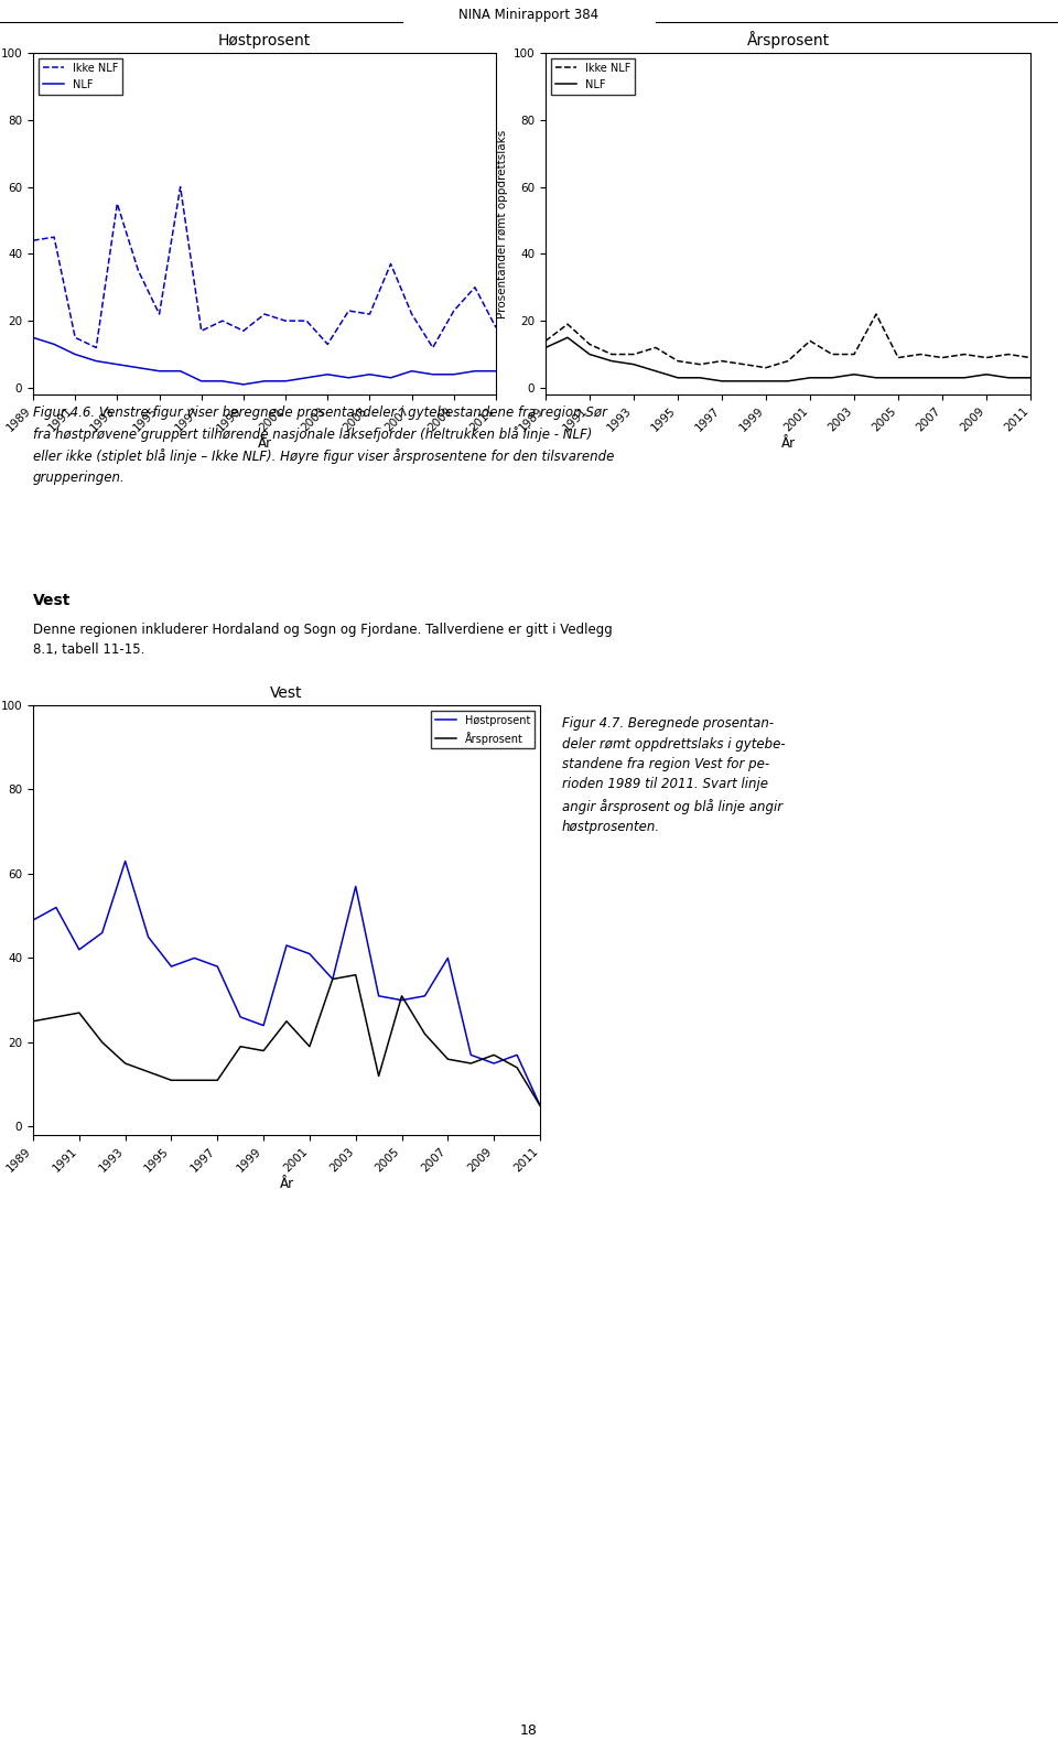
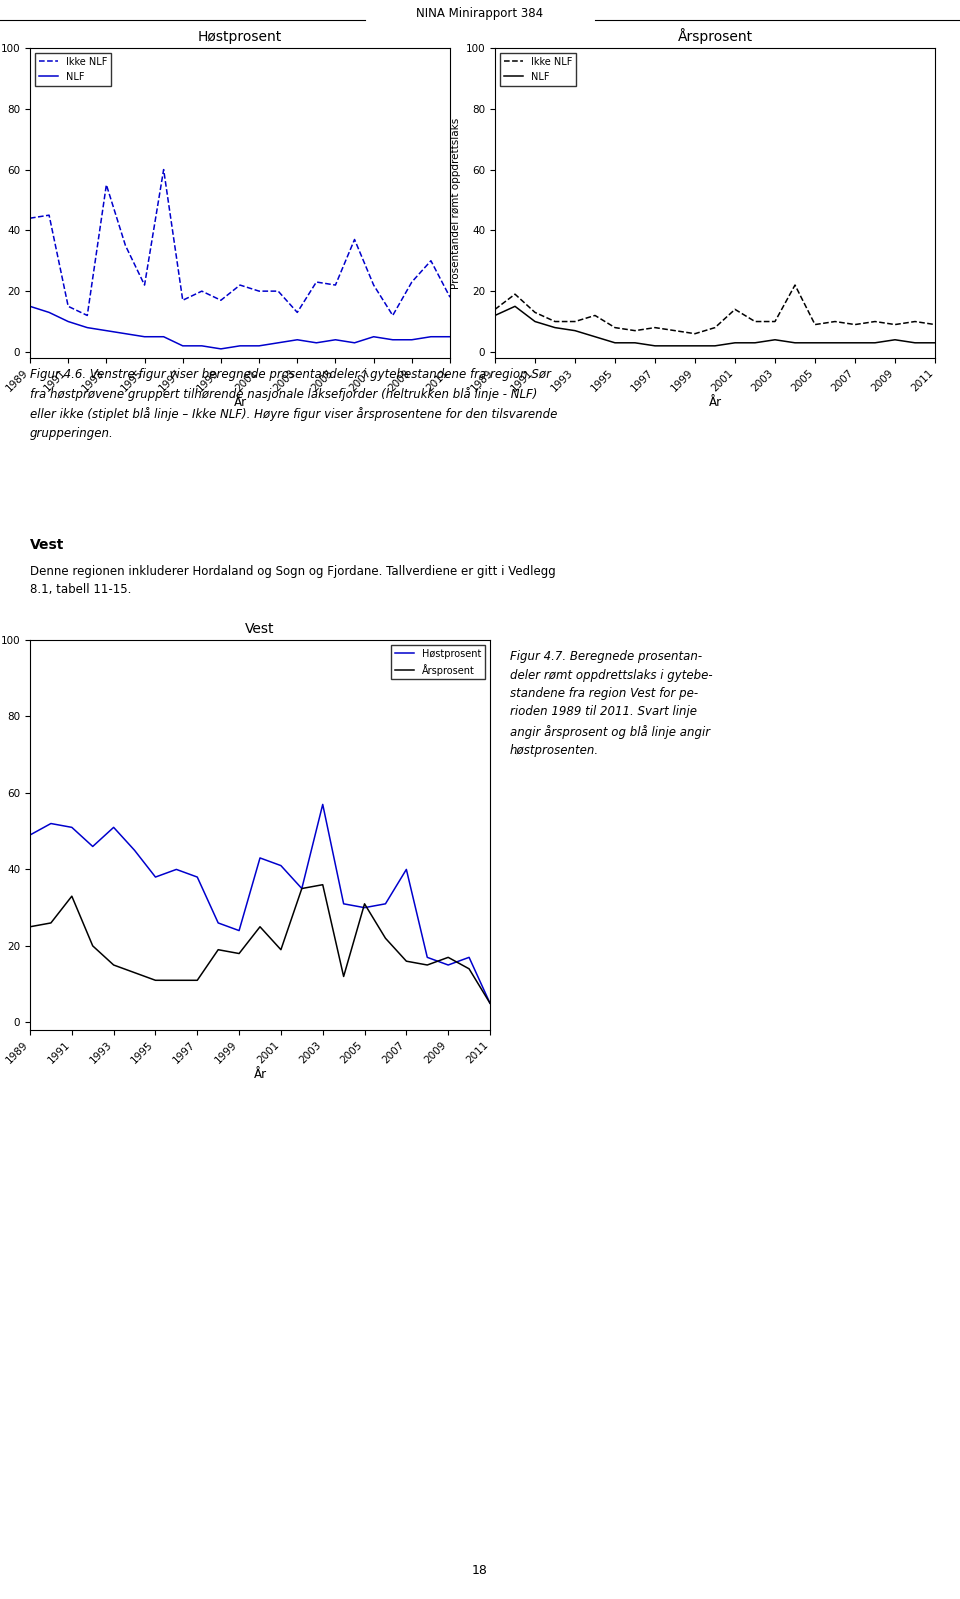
Høstprosent/1991: 42 -> 51
Årsprosent/1991: 27 -> 33
Høstprosent/1993: 63 -> 51
